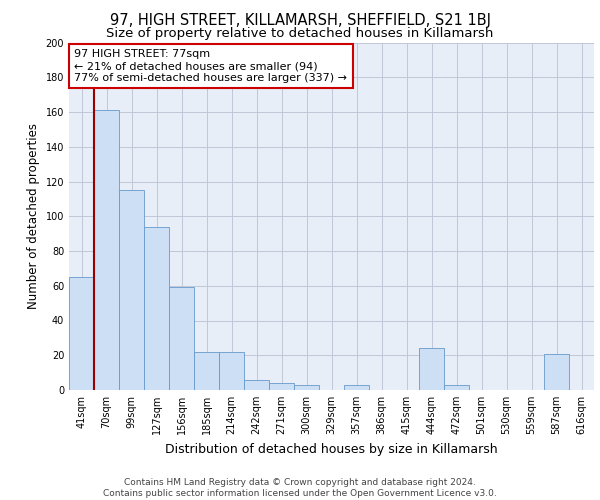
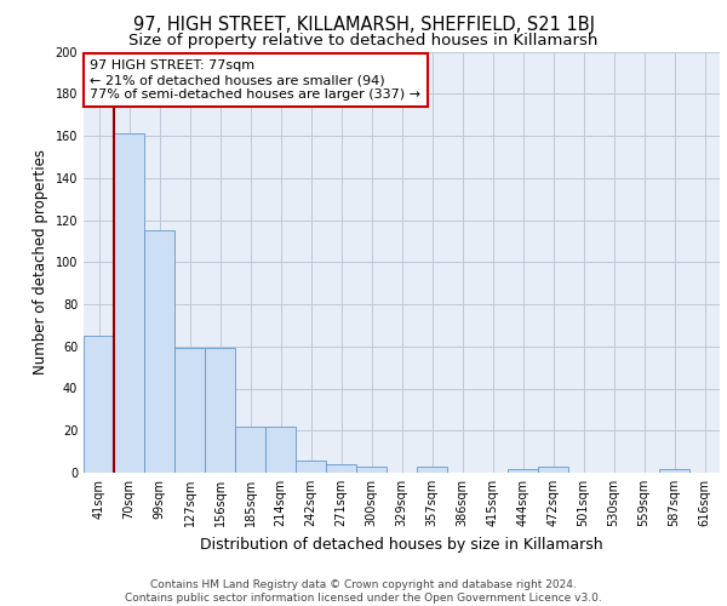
127sqm: 94 -> 59
444sqm: 24 -> 2
587sqm: 21 -> 2
